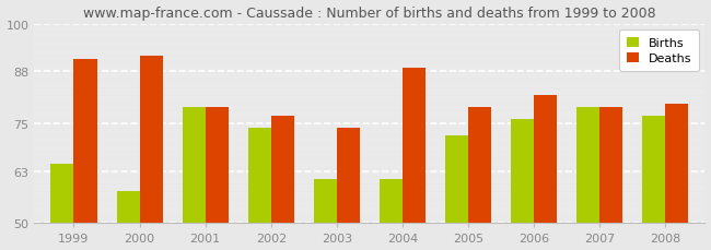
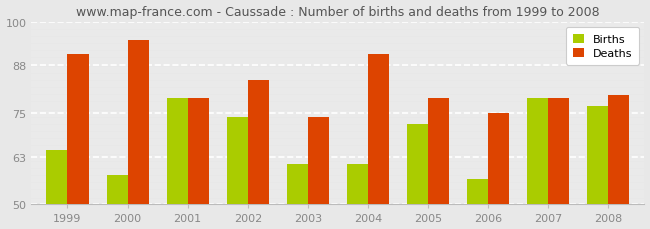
Deaths/2000: 92 -> 95
Deaths/2002: 77 -> 84
Deaths/2004: 89 -> 91
Births/2006: 76 -> 57
Deaths/2006: 82 -> 75
